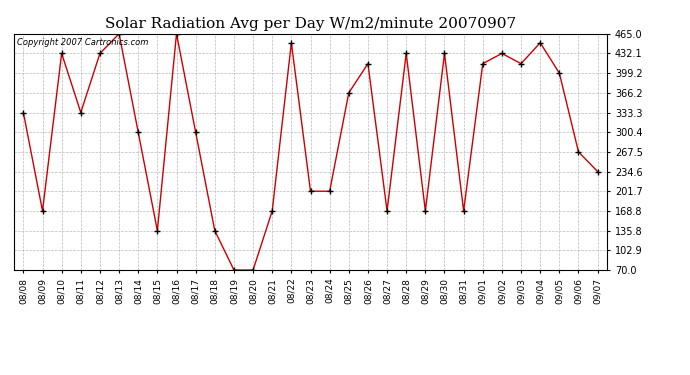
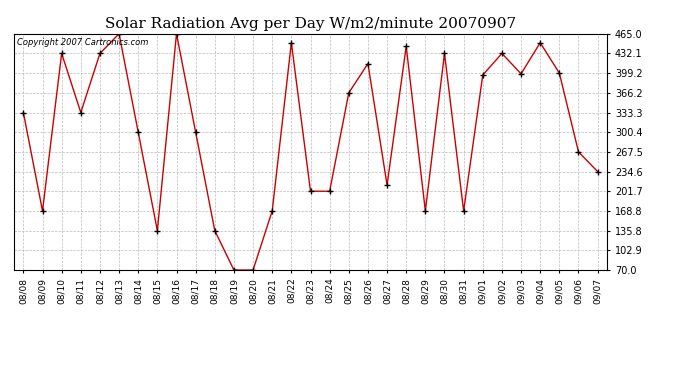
08/27: 169 -> 212
08/28: 432 -> 444
09/01: 415 -> 396
09/03: 415 -> 398
